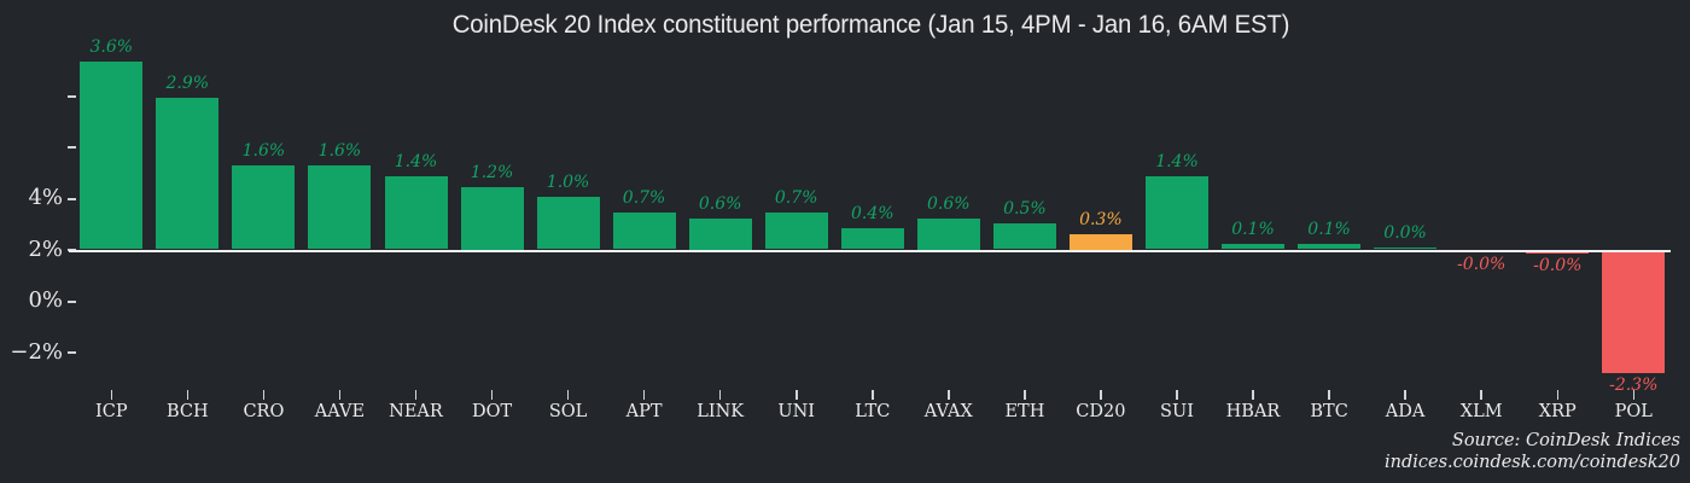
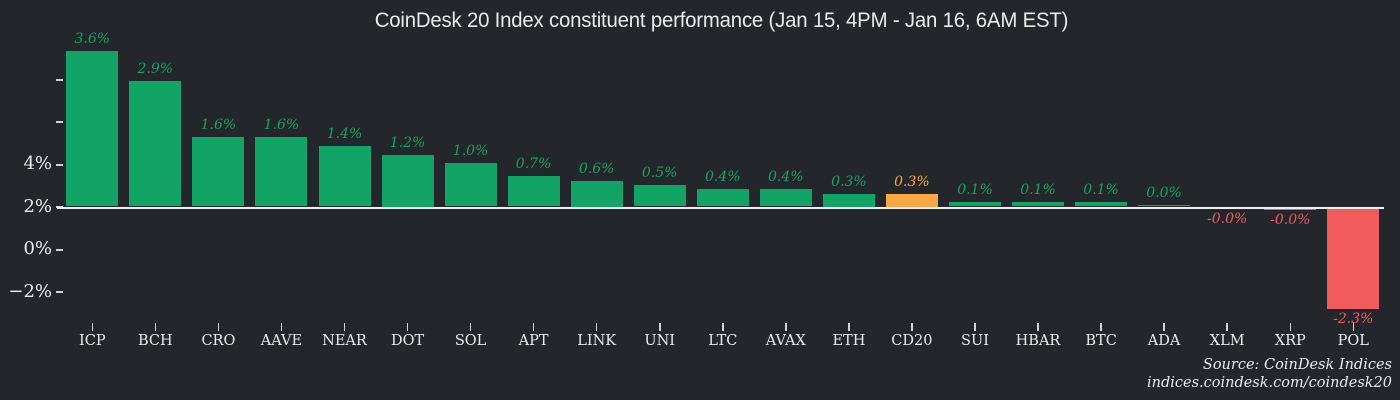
UNI: 0.7% -> 0.5%
AVAX: 0.6% -> 0.4%
ETH: 0.5% -> 0.3%
SUI: 1.4% -> 0.1%
